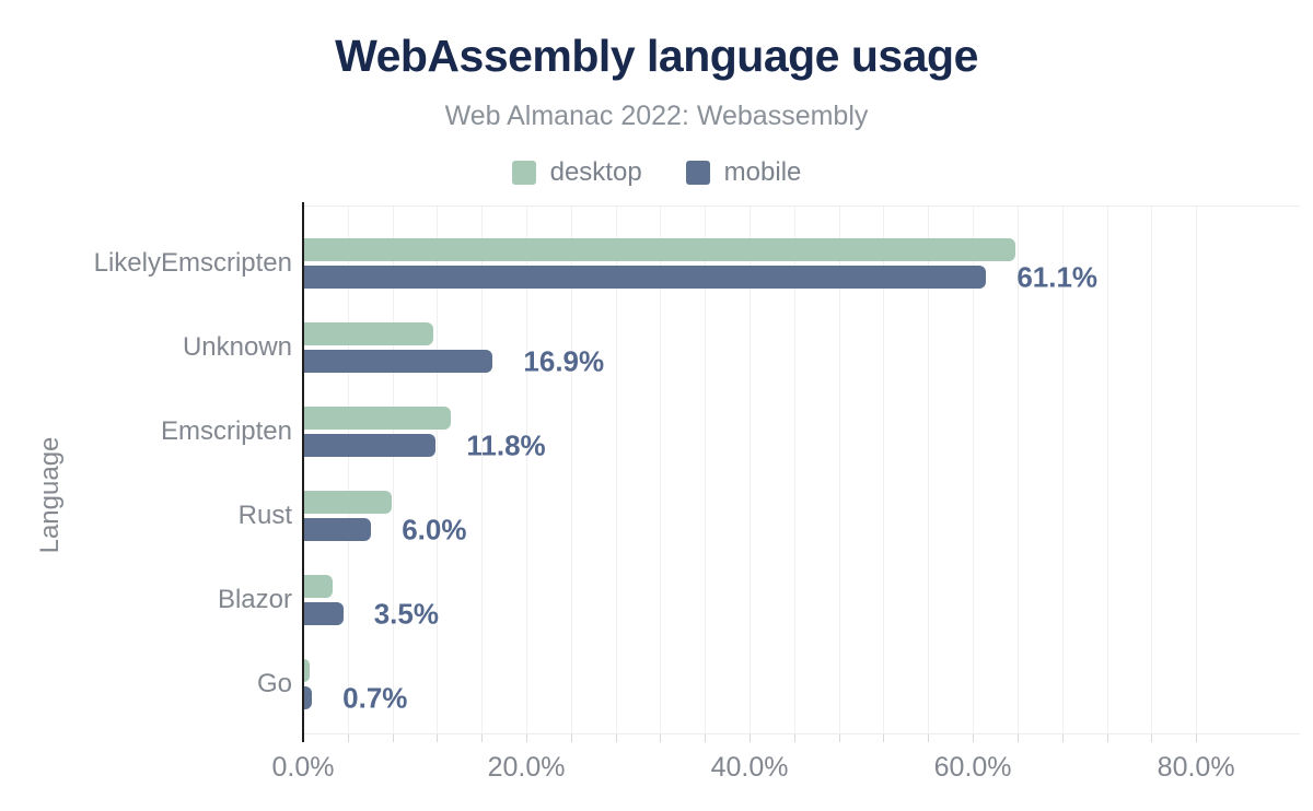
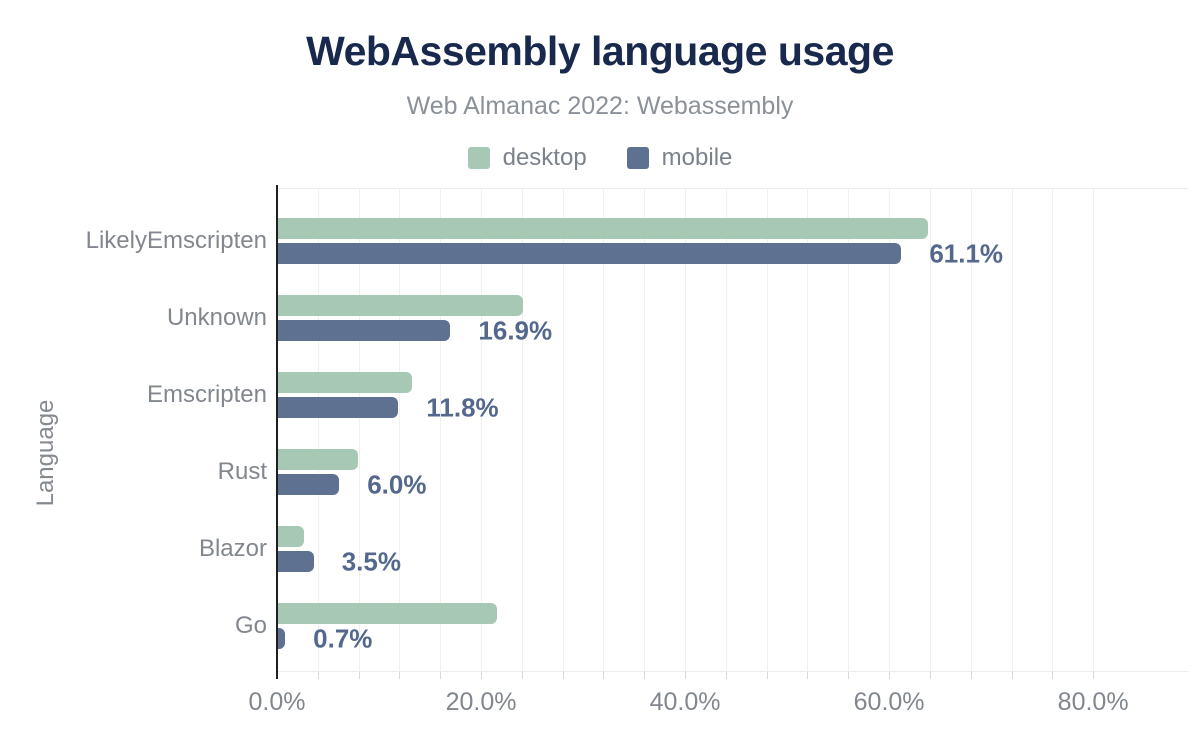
desktop/Unknown: 11.6% -> 24.0%
desktop/Go: 0.5% -> 21.5%
